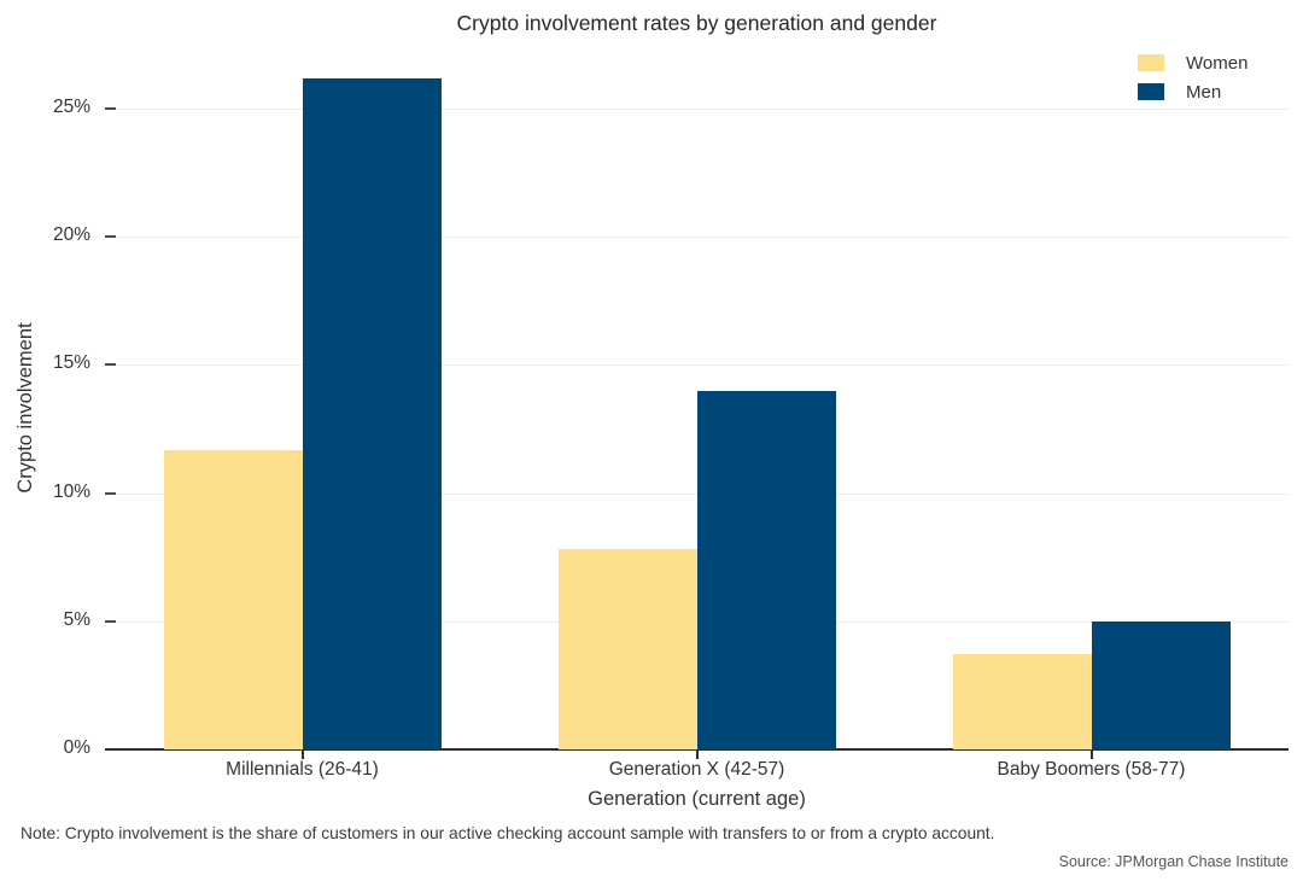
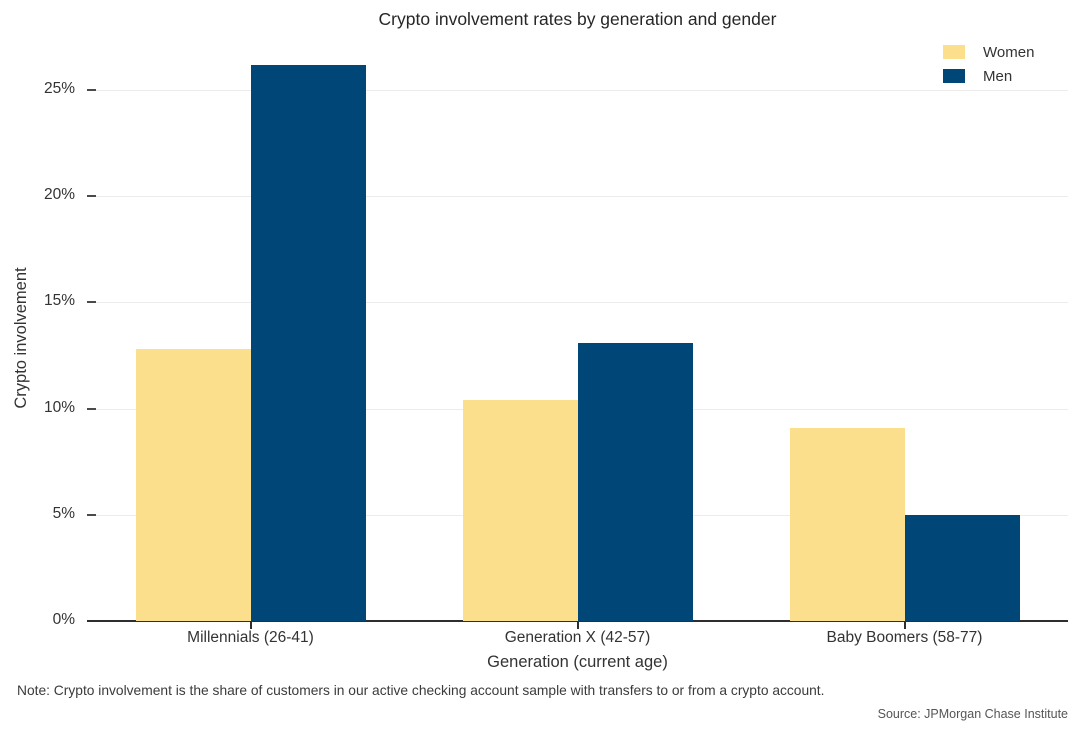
Women/Millennials (26-41): 11.7% -> 12.8%
Women/Generation X (42-57): 7.8% -> 10.4%
Men/Generation X (42-57): 14.0% -> 13.1%
Women/Baby Boomers (58-77): 3.7% -> 9.1%
